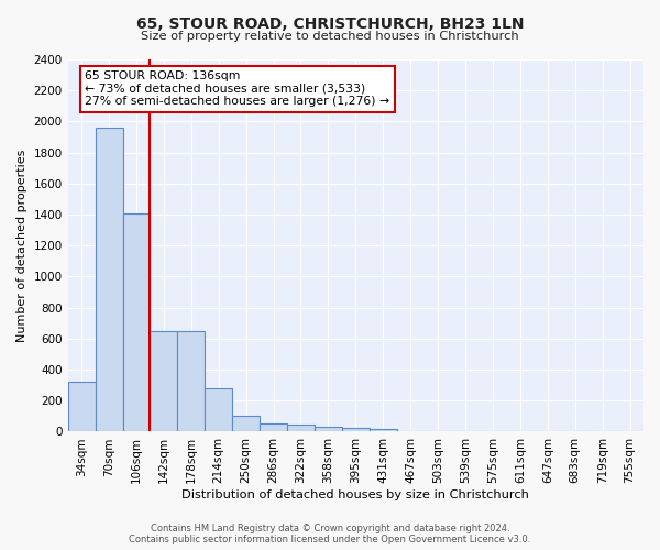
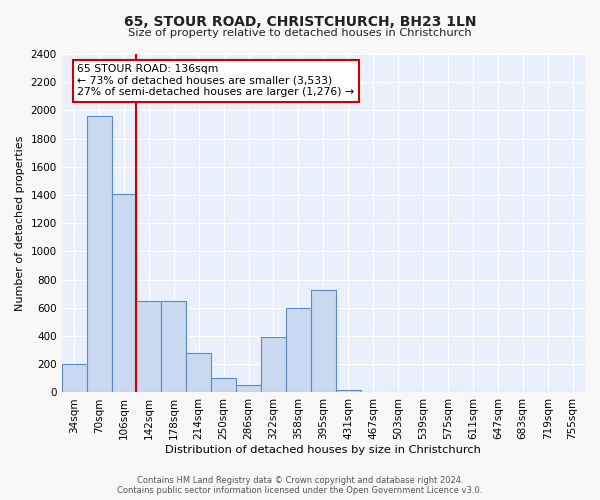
34sqm: 320 -> 200
322sqm: 40 -> 390
358sqm: 40 -> 600
395sqm: 20 -> 730
